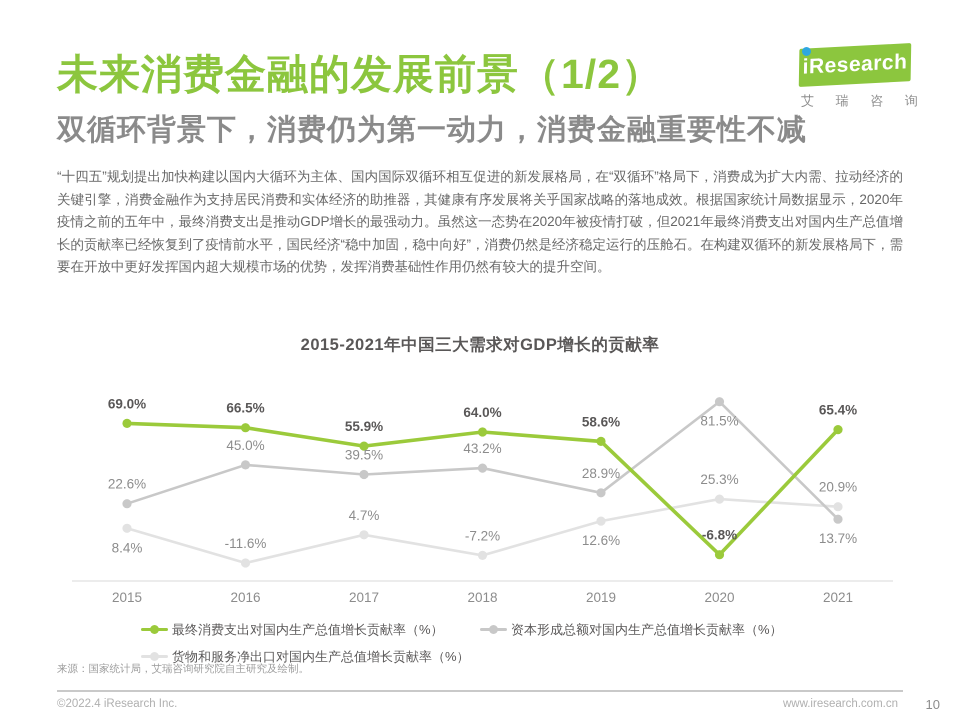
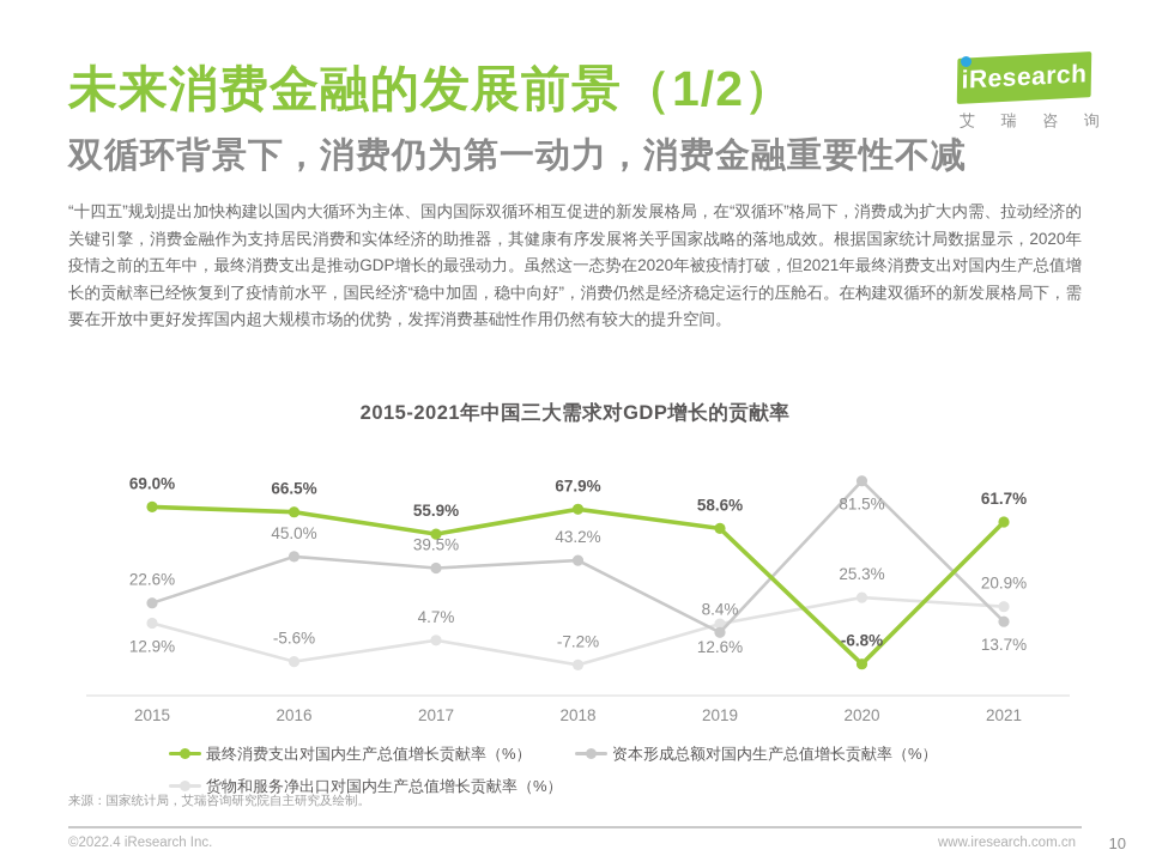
货物和服务净出口对国内生产总值增长贡献率（%）/2015: 8.4% -> 12.9%
货物和服务净出口对国内生产总值增长贡献率（%）/2016: -11.6% -> -5.6%
最终消费支出对国内生产总值增长贡献率（%）/2018: 64.0% -> 67.9%
资本形成总额对国内生产总值增长贡献率（%）/2019: 28.9% -> 8.4%
最终消费支出对国内生产总值增长贡献率（%）/2021: 65.4% -> 61.7%
